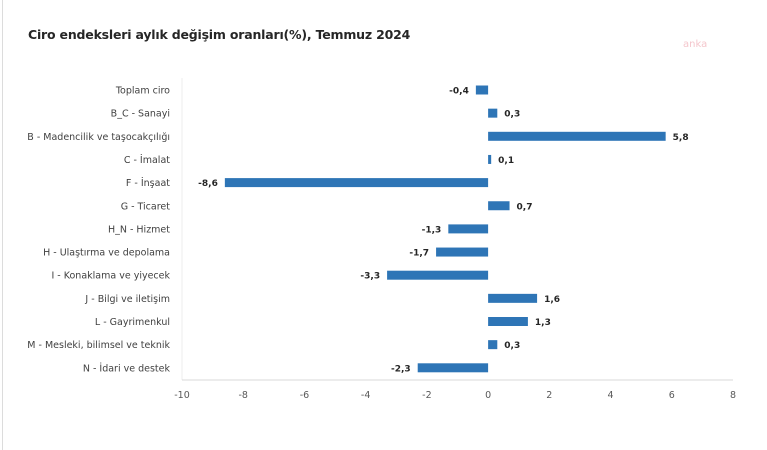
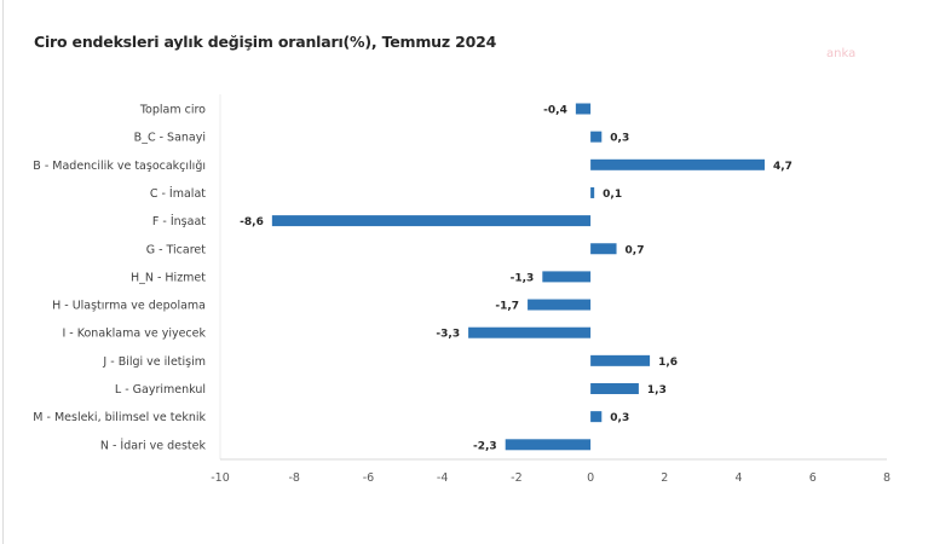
B - Madencilik ve taşocakçılığı: 5,8 -> 4,7
